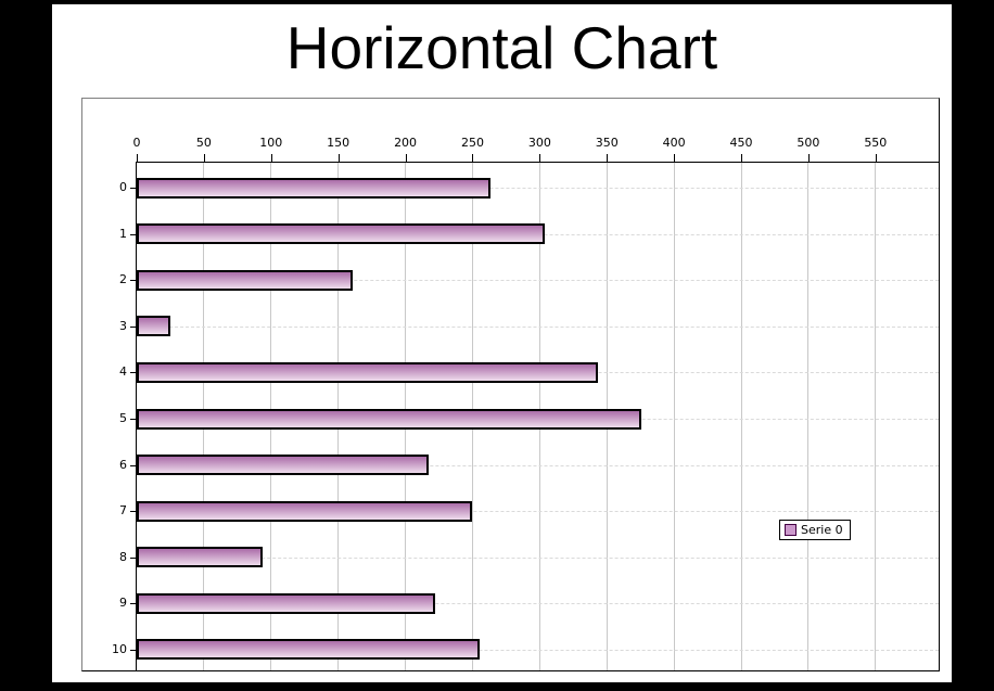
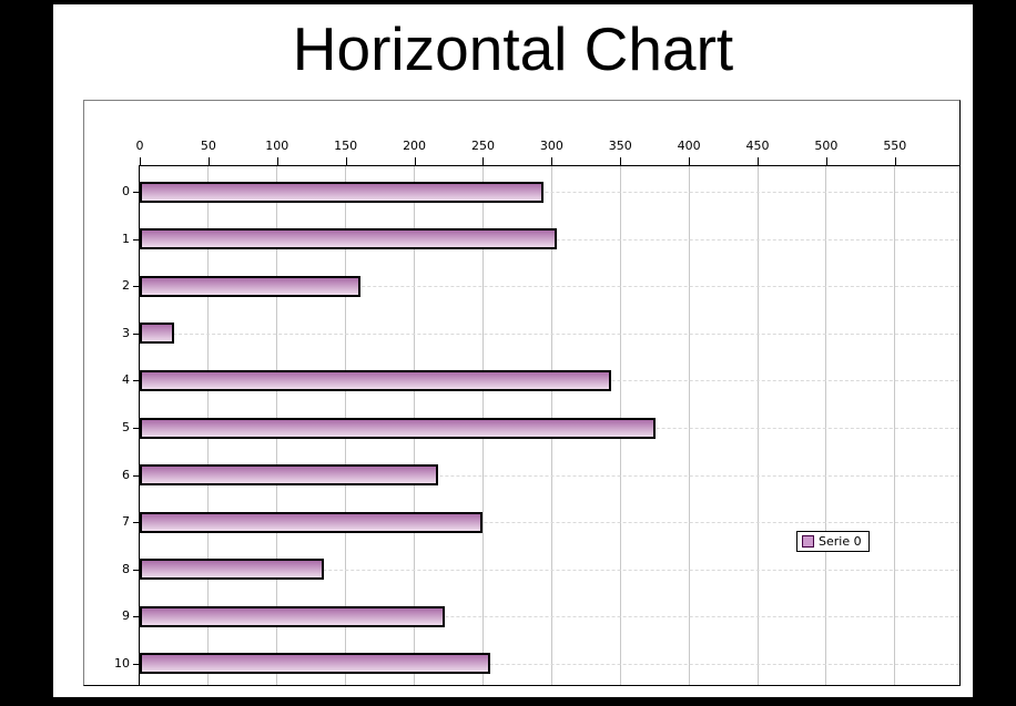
0: 263 -> 294
8: 94 -> 134
